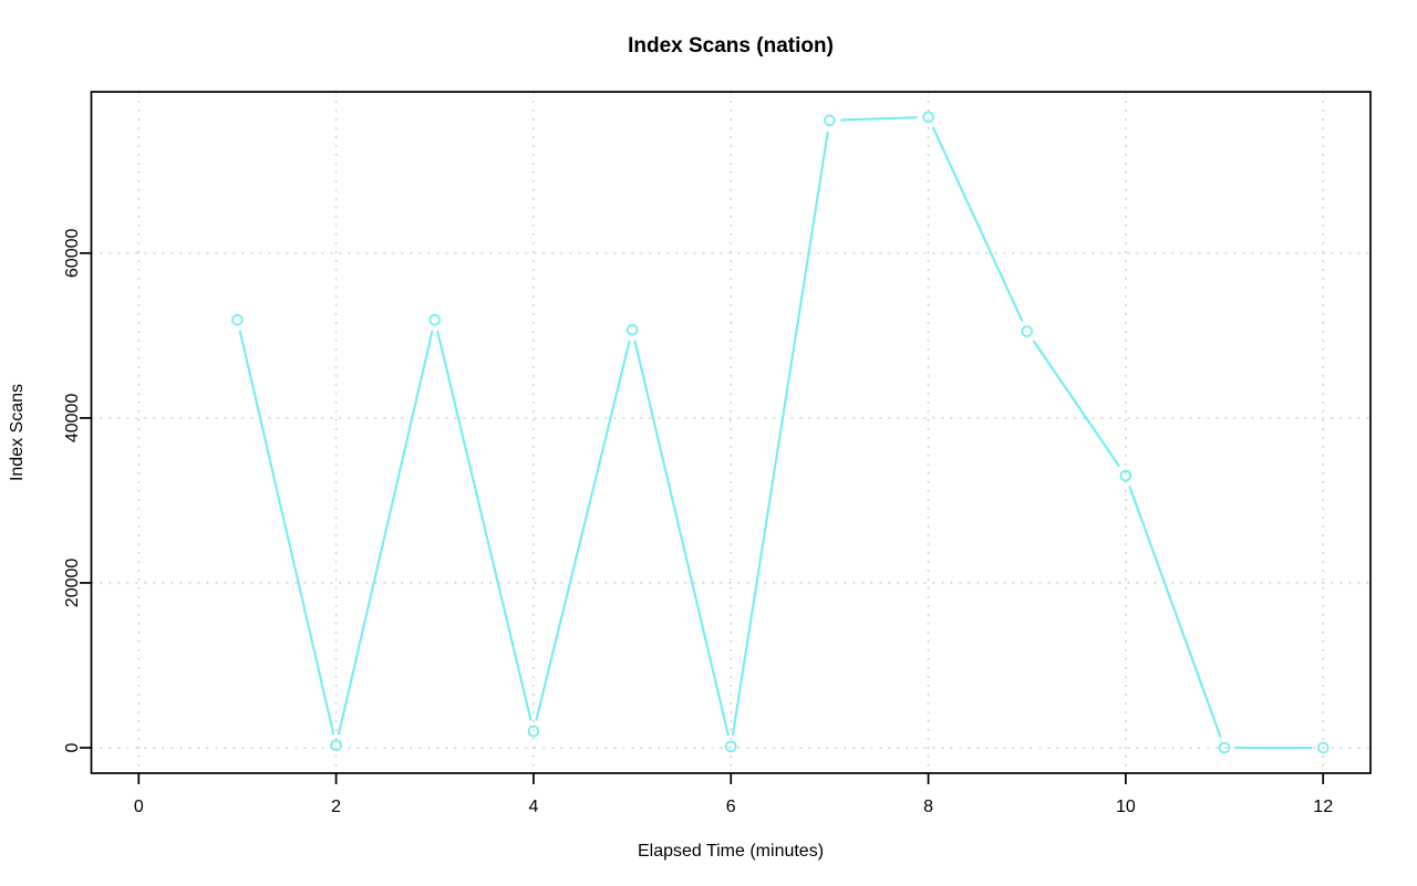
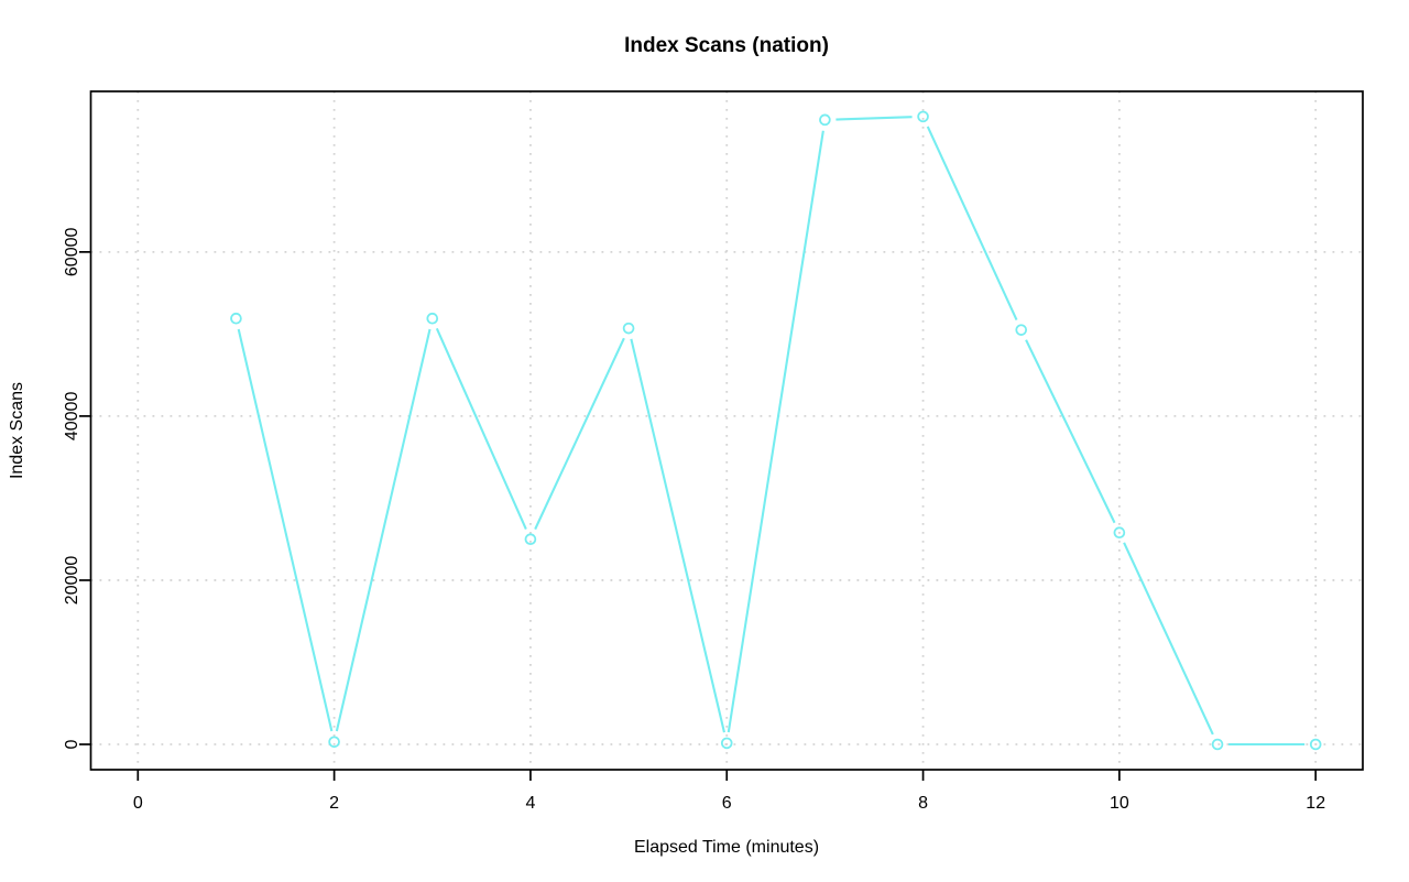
4: 2000 -> 25000
10: 33000 -> 26000
